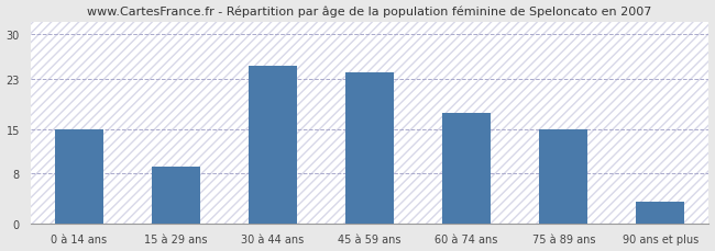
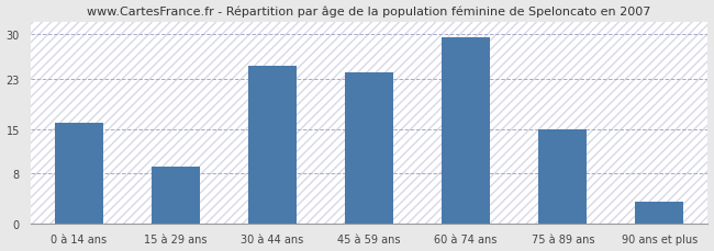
0 à 14 ans: 15.0 -> 16.0
60 à 74 ans: 17.6 -> 29.5
